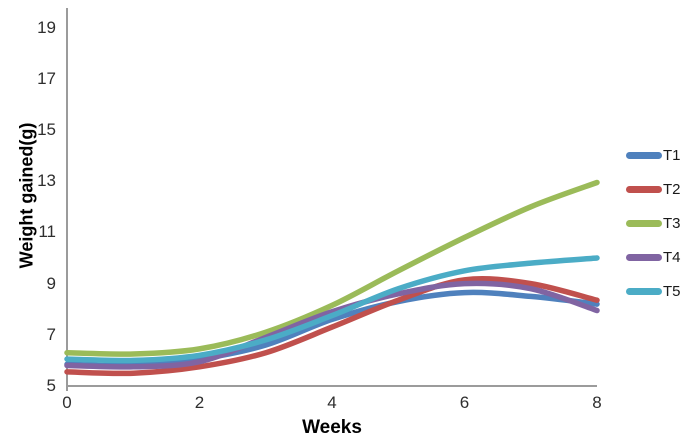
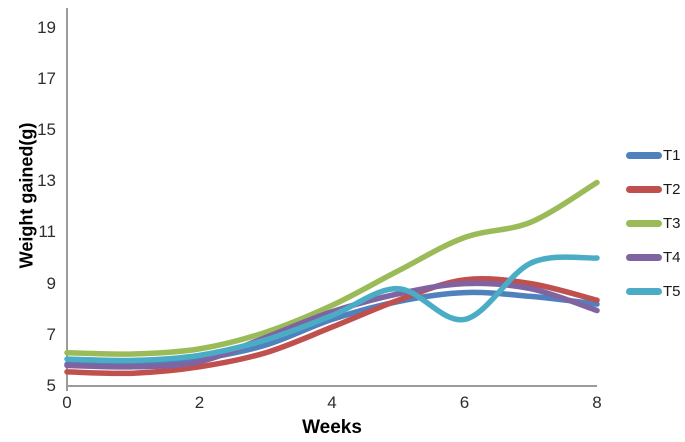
T5/6: 9.5 -> 7.6
T3/7: 12.0 -> 11.4
